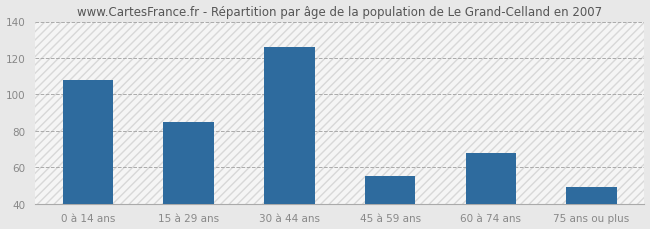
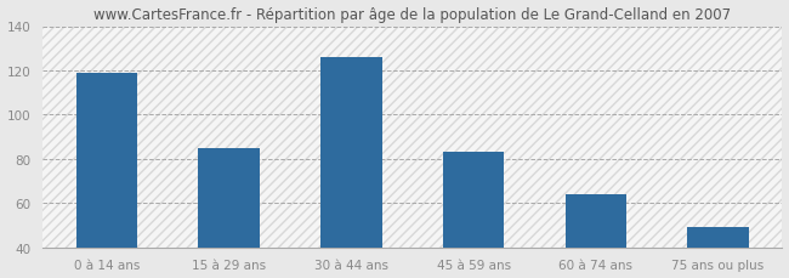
0 à 14 ans: 108 -> 119
45 à 59 ans: 55 -> 83
60 à 74 ans: 68 -> 64
